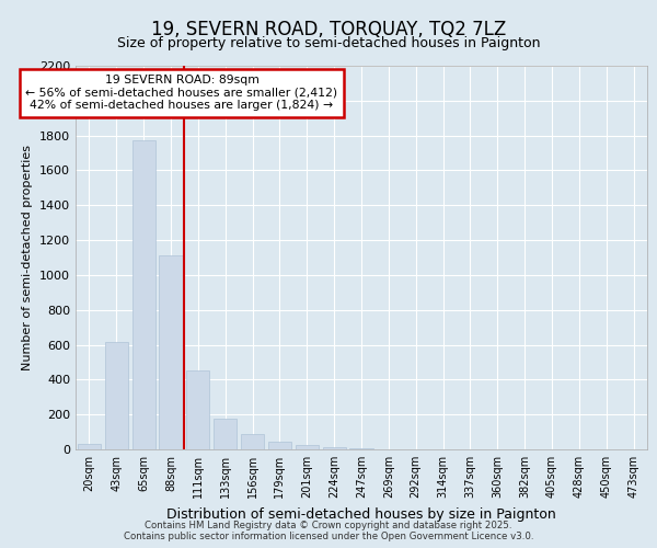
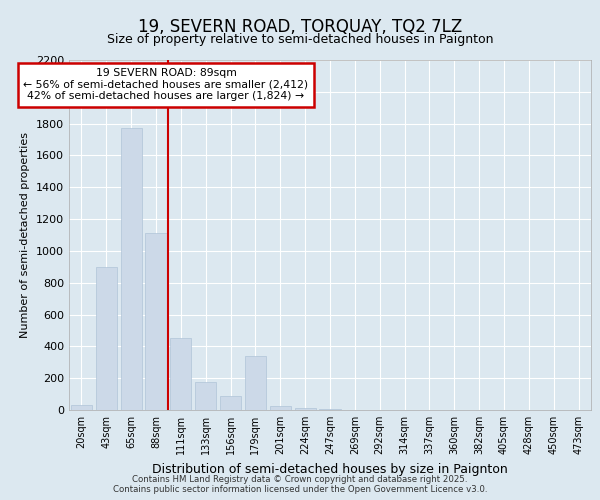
43sqm: 620 -> 900
179sqm: 40 -> 340
